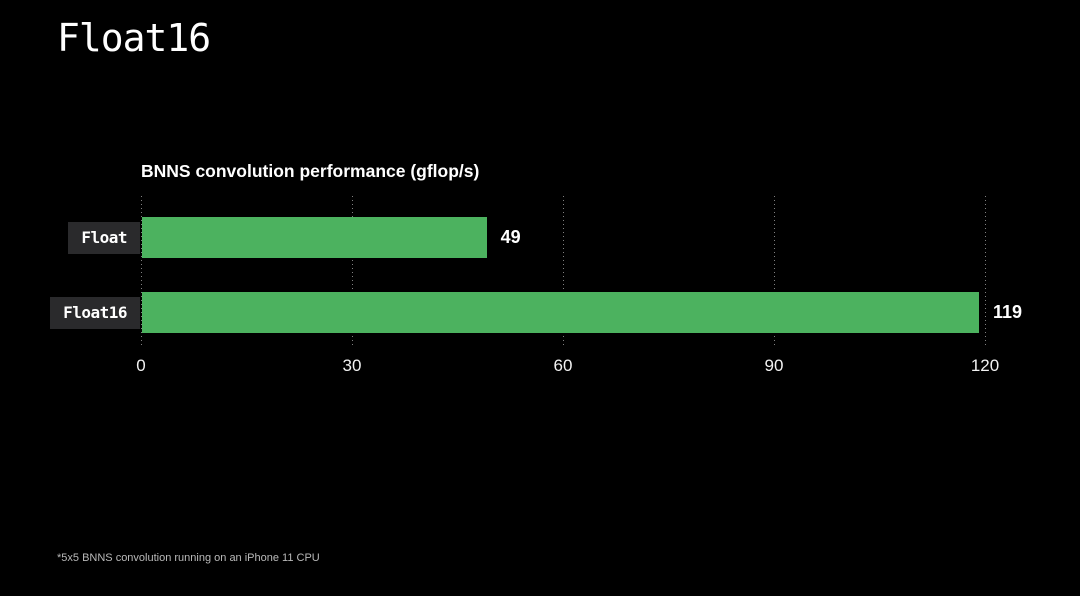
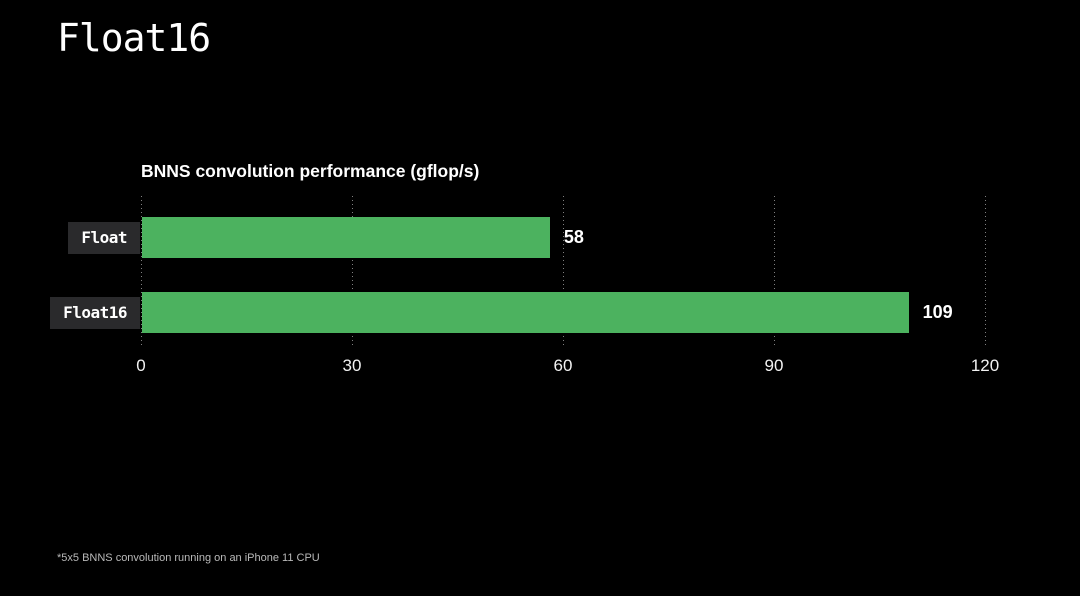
Float: 49 -> 58
Float16: 119 -> 109
